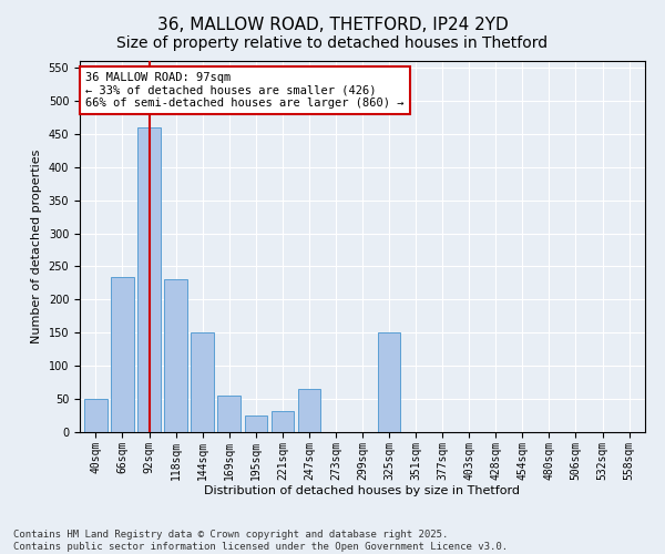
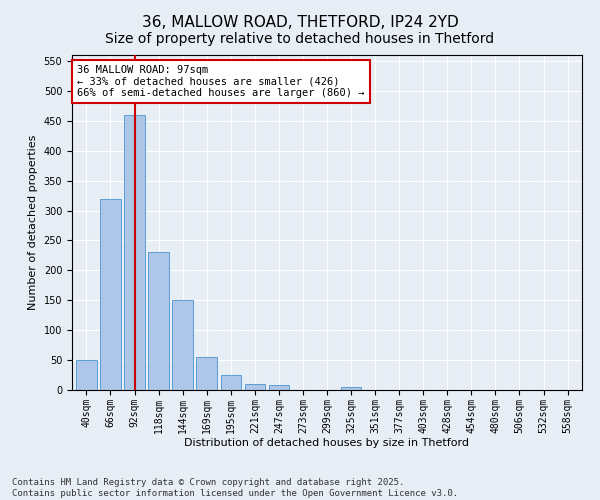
66sqm: 234 -> 320
221sqm: 32 -> 10
247sqm: 66 -> 8
325sqm: 150 -> 5
